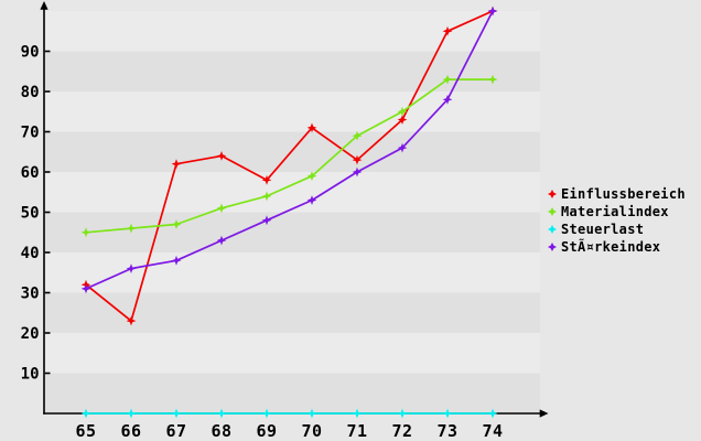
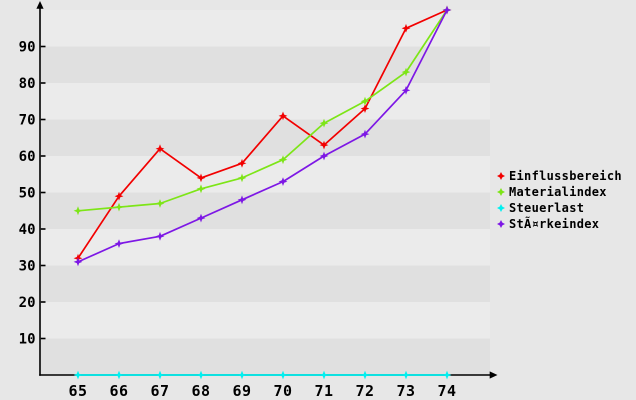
Einflussbereich/66: 23 -> 49
Einflussbereich/68: 64 -> 54
Materialindex/74: 83 -> 100
